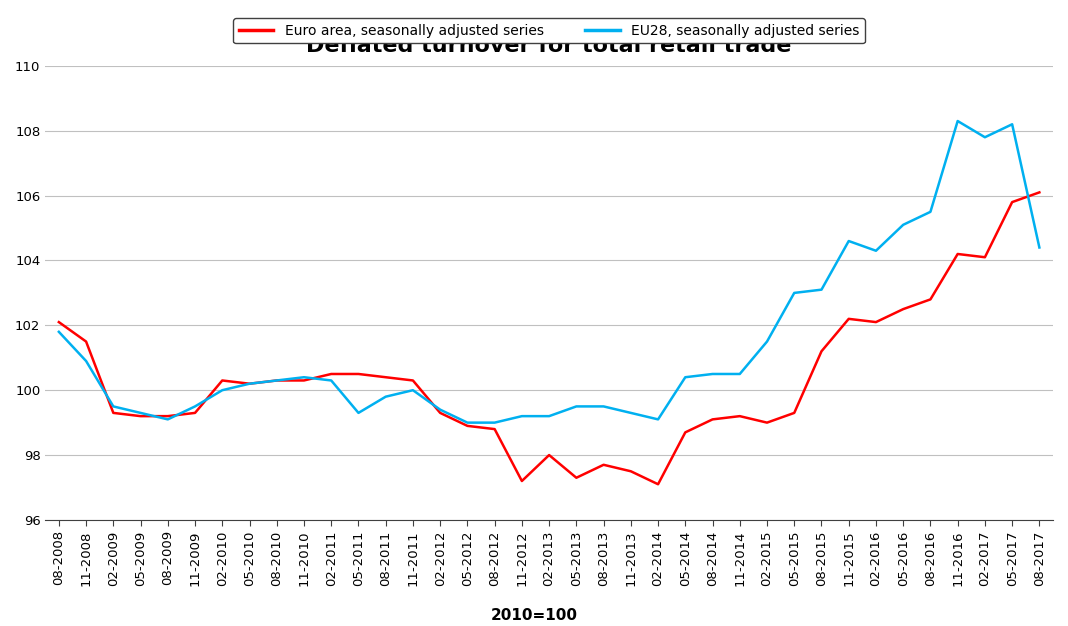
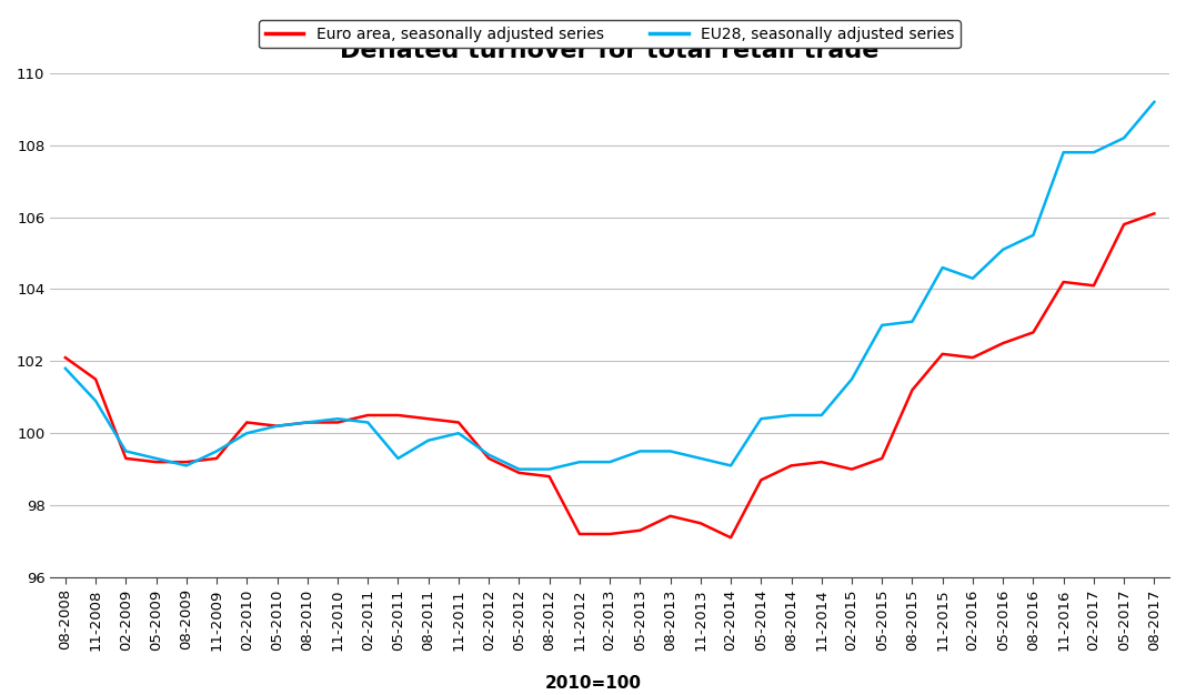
Euro area, seasonally adjusted series/02-2013: 98.0 -> 97.2
EU28, seasonally adjusted series/11-2016: 108.3 -> 107.8
EU28, seasonally adjusted series/08-2017: 104.4 -> 109.2
